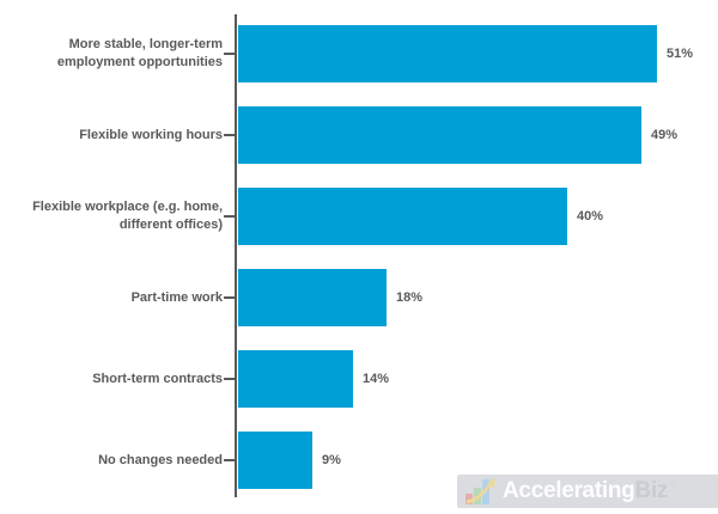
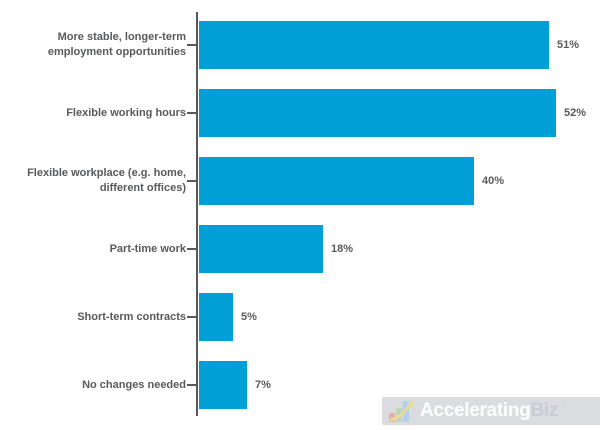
Flexible working hours: 49% -> 52%
Short-term contracts: 14% -> 5%
No changes needed: 9% -> 7%
